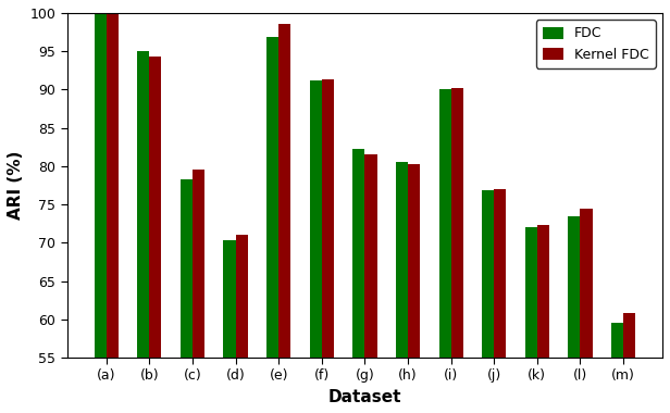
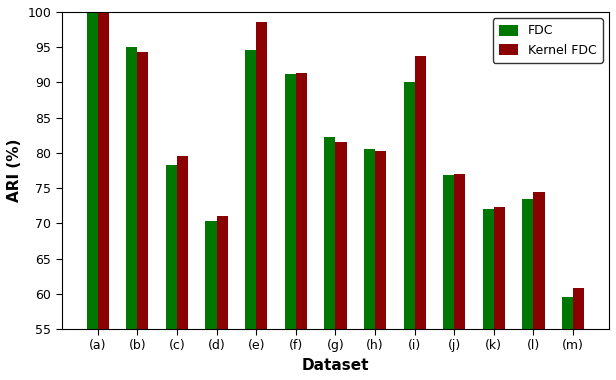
FDC/(e): 96.8 -> 94.6
Kernel FDC/(i): 90.2 -> 93.8
